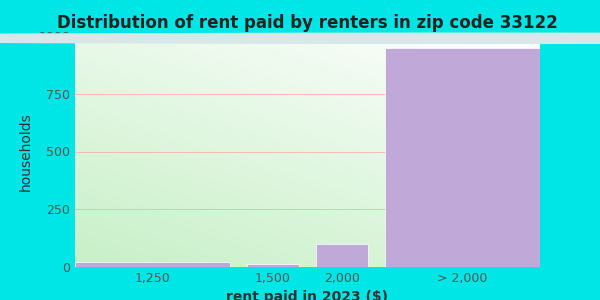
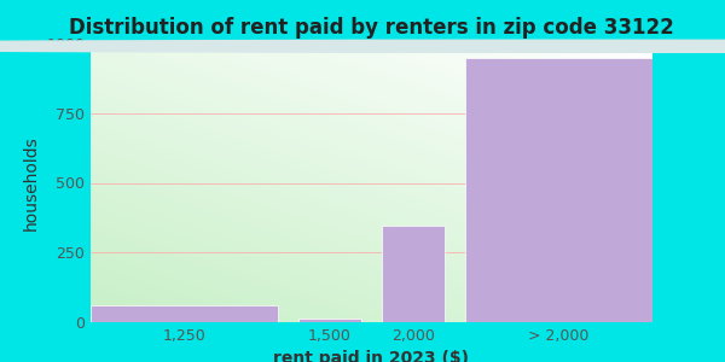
1,250: 20 -> 60
2,000: 100 -> 345
